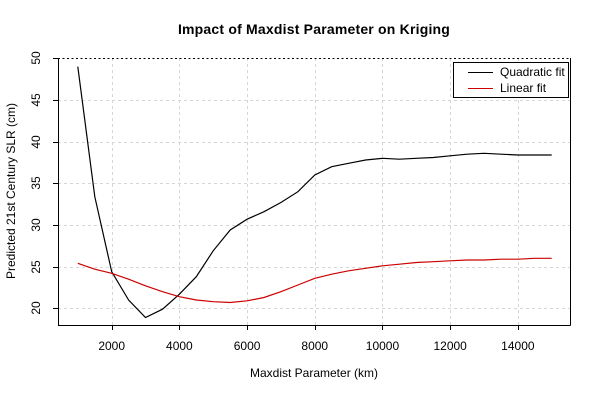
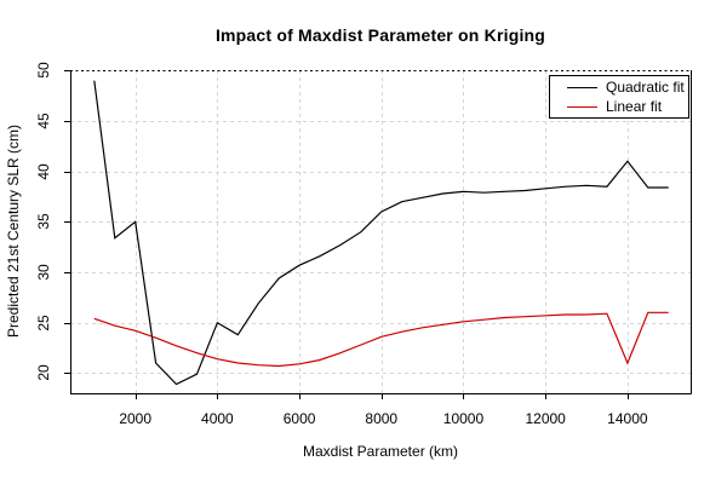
Quadratic fit/2000: 24 -> 35
Quadratic fit/4000: 22 -> 25
Quadratic fit/14000: 38 -> 41
Linear fit/14000: 26 -> 21
